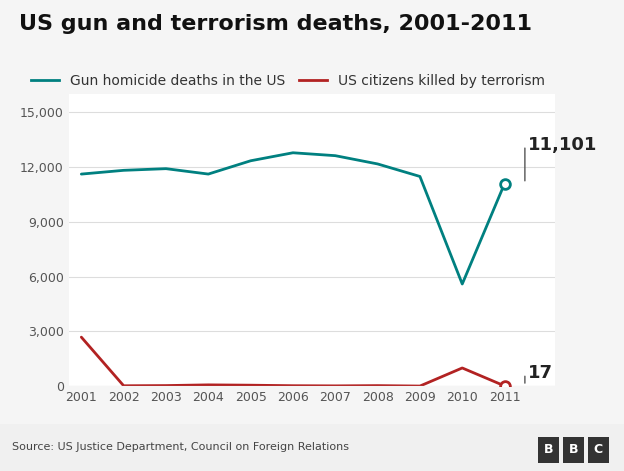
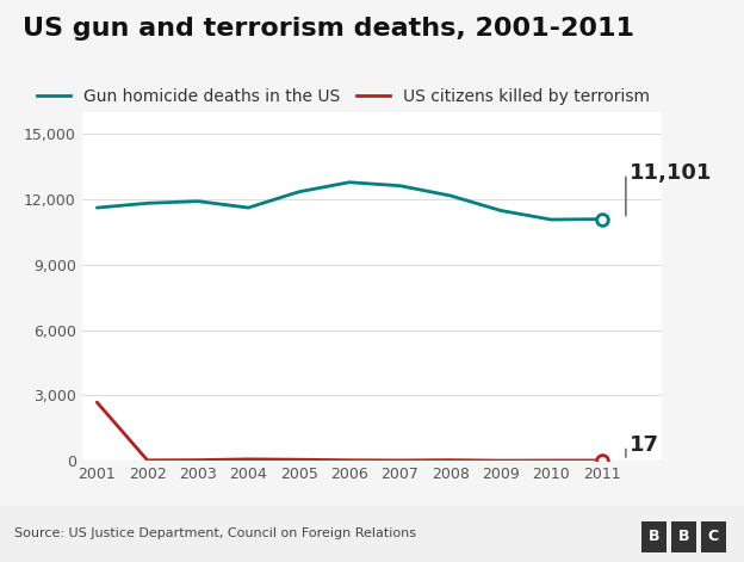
Gun homicide deaths in the US/2010: 5,600 -> 11,100
US citizens killed by terrorism/2010: 1,000 -> 0
